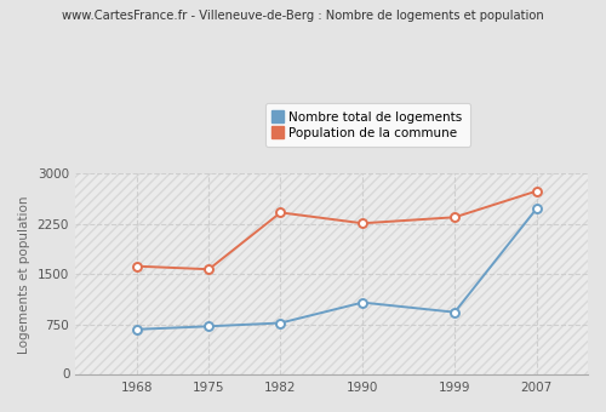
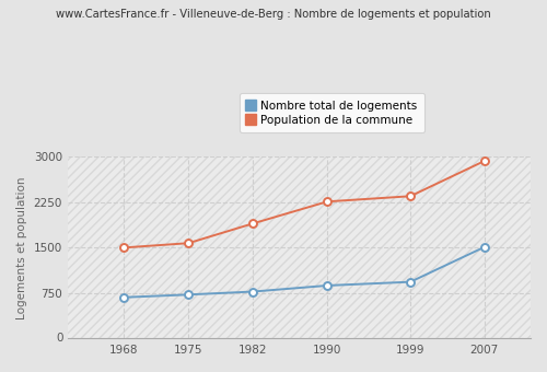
Population de la commune/1968: 1620 -> 1500
Population de la commune/1982: 2420 -> 1900
Nombre total de logements/1990: 1080 -> 880
Nombre total de logements/2007: 2480 -> 1510
Population de la commune/2007: 2740 -> 2930
